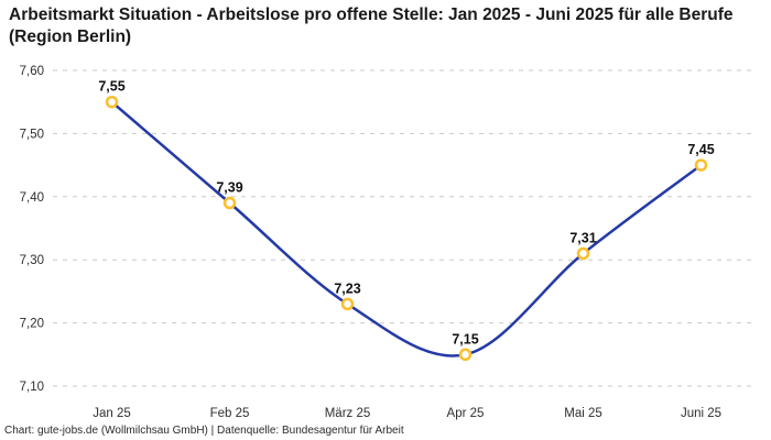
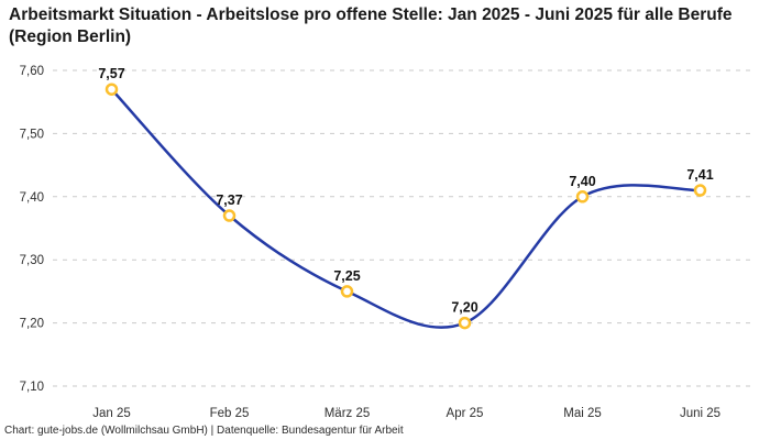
Jan 25: 7,55 -> 7,57
Feb 25: 7,39 -> 7,37
März 25: 7,23 -> 7,25
Apr 25: 7,15 -> 7,20
Mai 25: 7,31 -> 7,40
Juni 25: 7,45 -> 7,41
